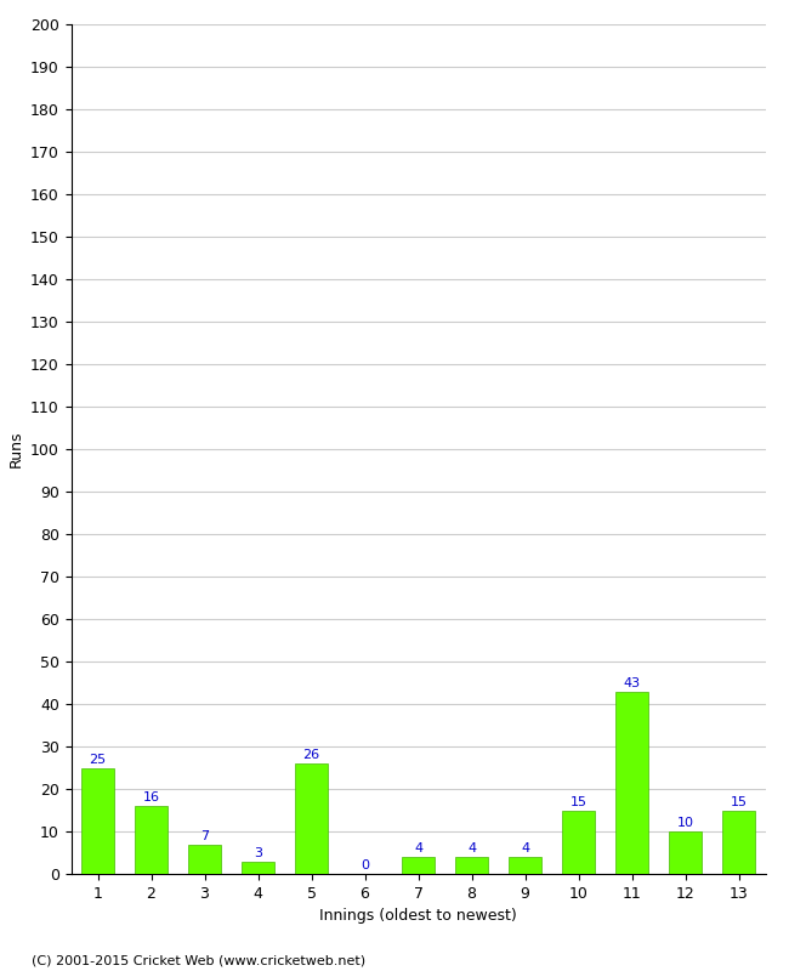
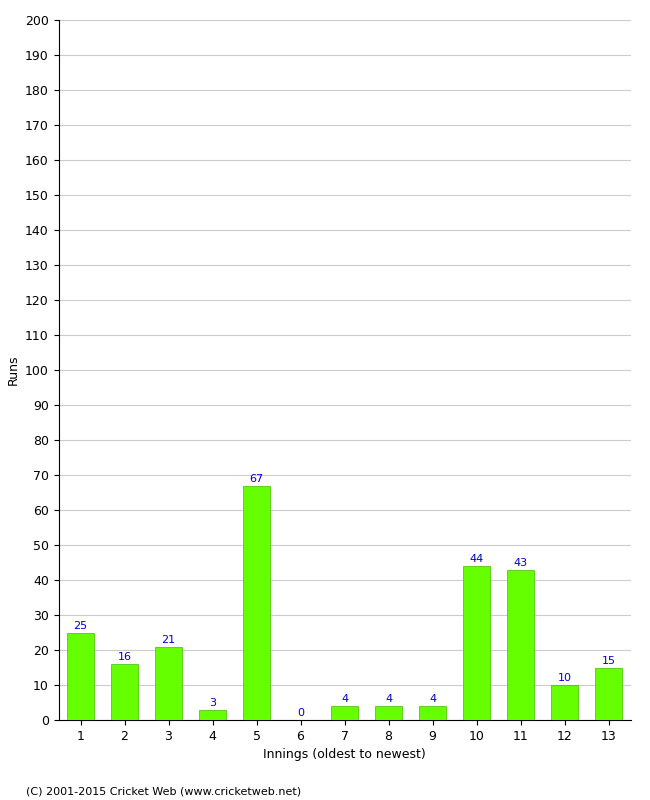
3: 7 -> 21
5: 26 -> 67
10: 15 -> 44
